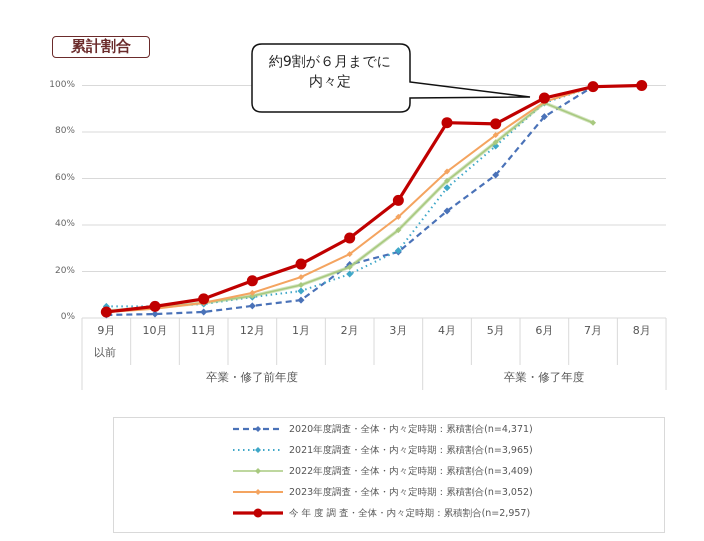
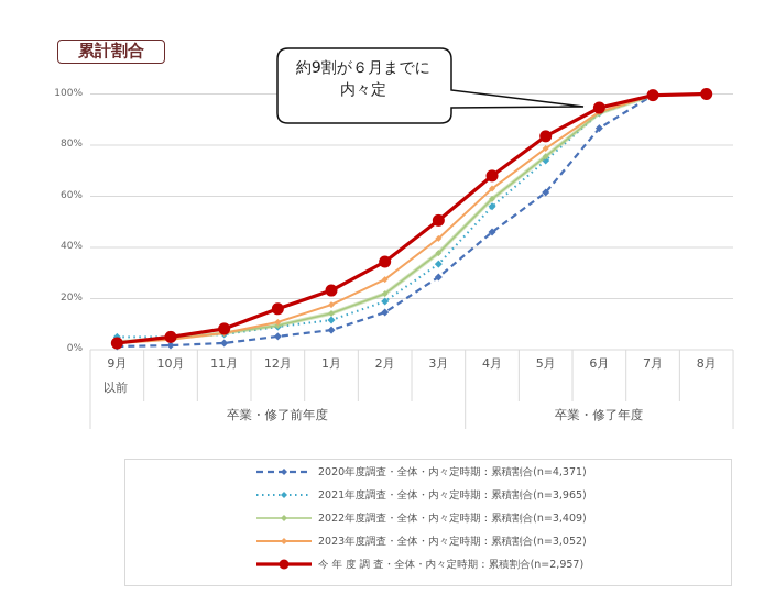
2020年度調査・全体・内々定時期：累積割合(n=4,371)/2月: 23% -> 15%
2021年度調査・全体・内々定時期：累積割合(n=3,965)/3月: 29% -> 34%
今年度調査・全体・内々定時期：累積割合(n=2,957)/4月: 84% -> 68%
2022年度調査・全体・内々定時期：累積割合(n=3,409)/7月: 84% -> 100%
